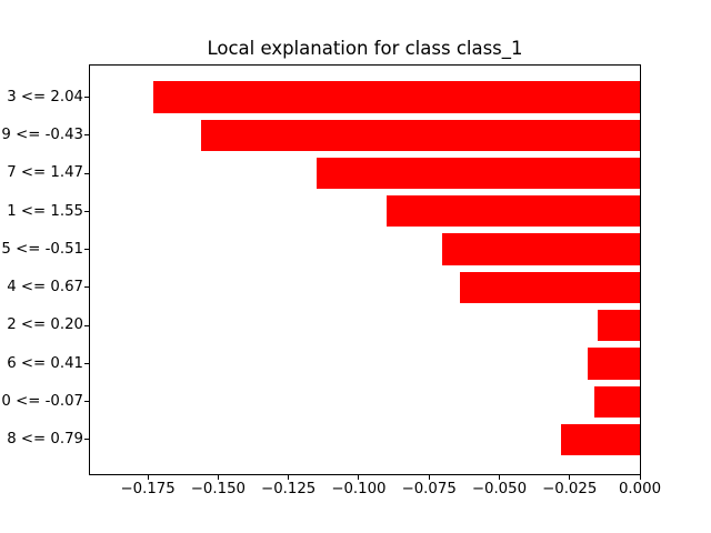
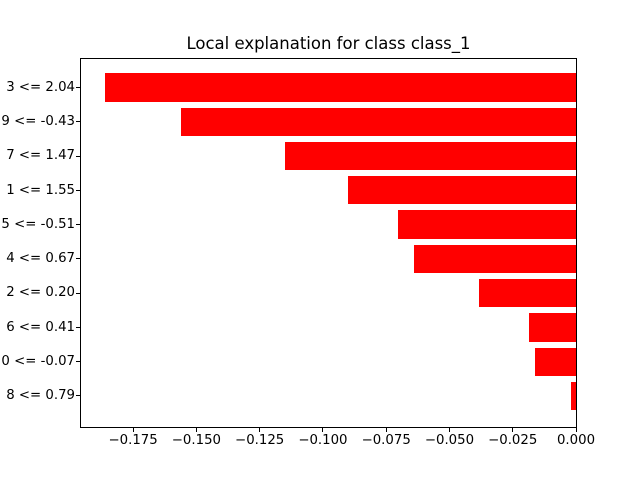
3 <= 2.04: -0.173 -> -0.186
2 <= 0.20: -0.015 -> -0.038
8 <= 0.79: -0.028 -> -0.002
